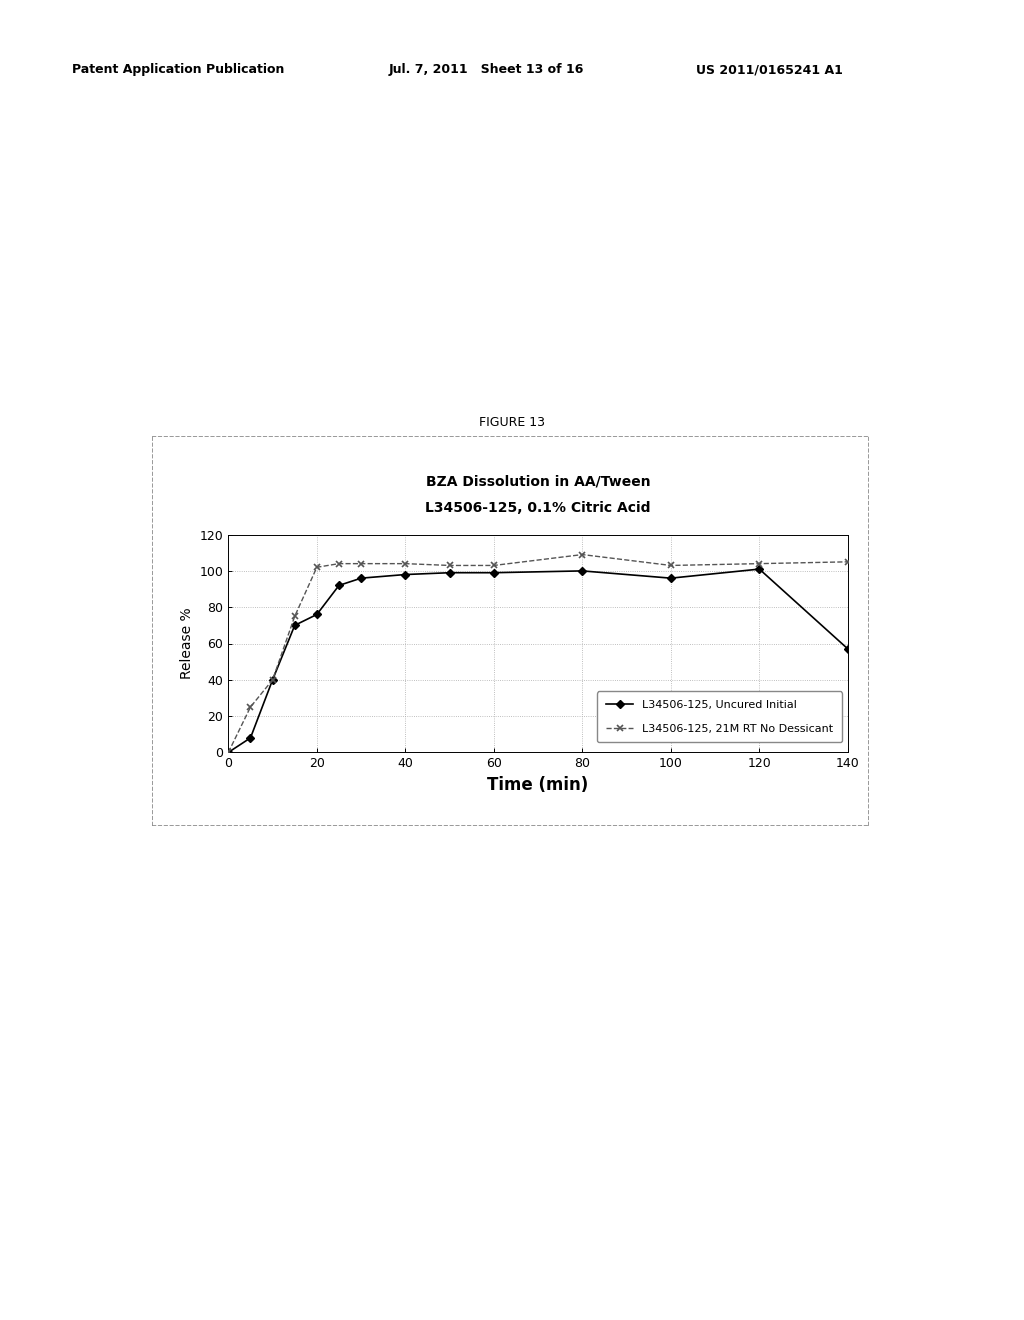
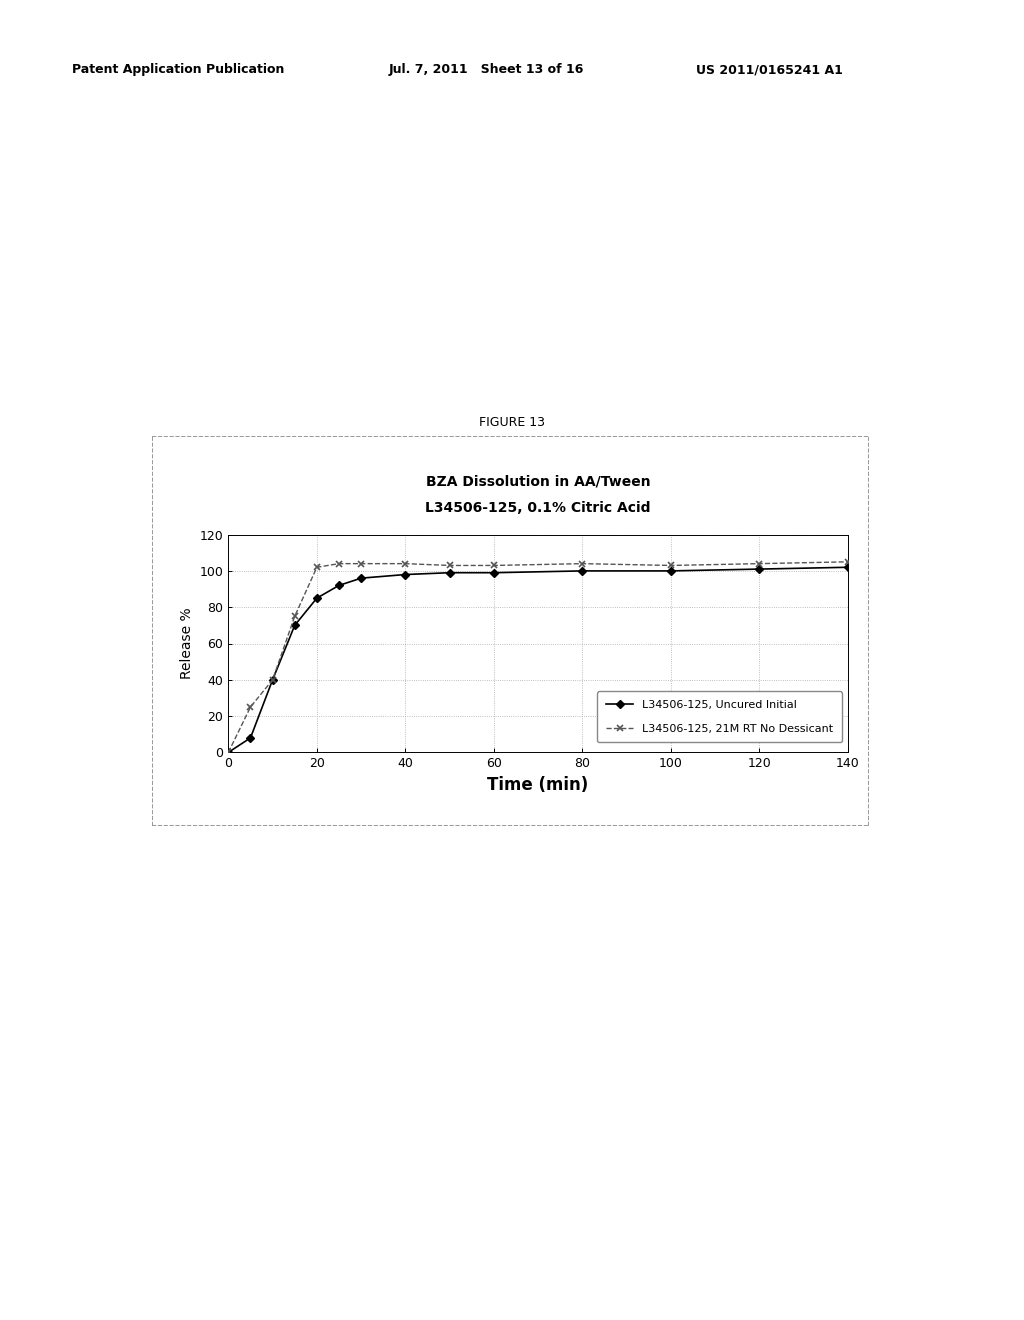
L34506-125, Uncured Initial/20: 76 -> 85
L34506-125, 21M RT No Dessicant/80: 109 -> 104
L34506-125, Uncured Initial/100: 96 -> 100
L34506-125, Uncured Initial/140: 57 -> 102
